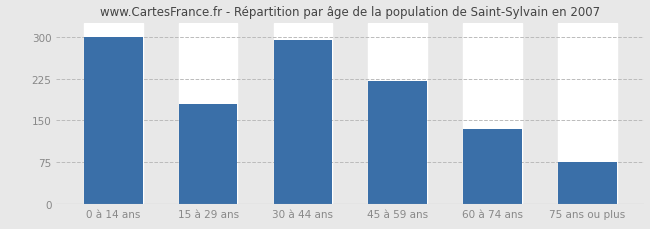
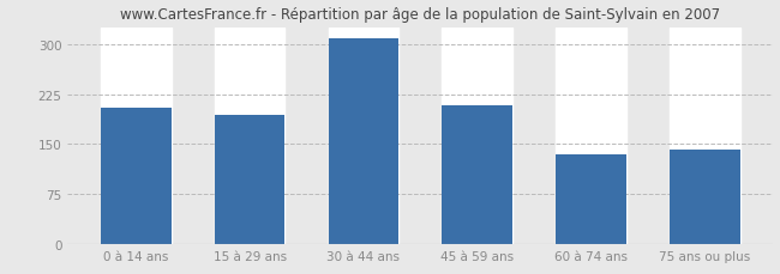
0 à 14 ans: 300 -> 204
15 à 29 ans: 180 -> 194
30 à 44 ans: 295 -> 308
45 à 59 ans: 220 -> 208
75 ans ou plus: 75 -> 142
